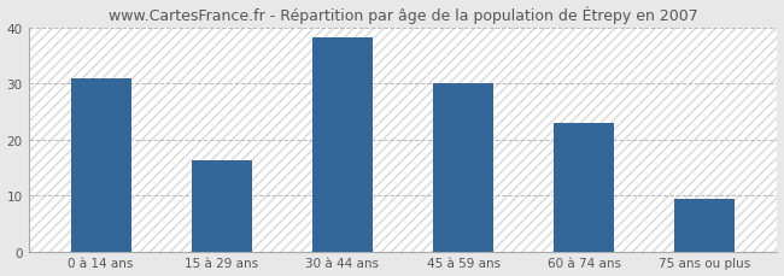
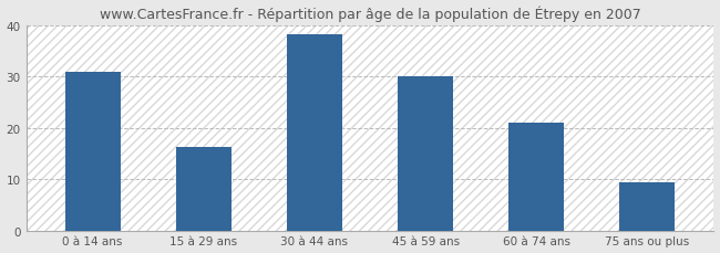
60 à 74 ans: 23.0 -> 21.0
